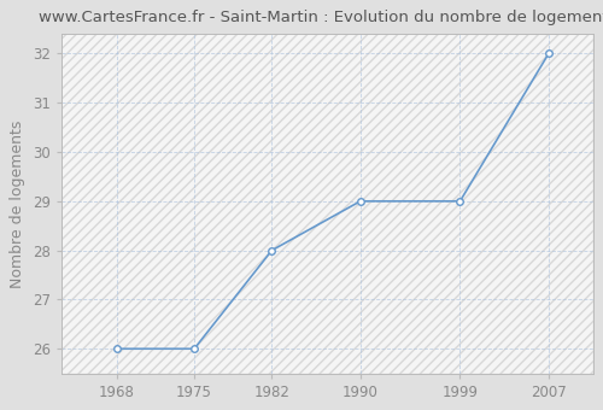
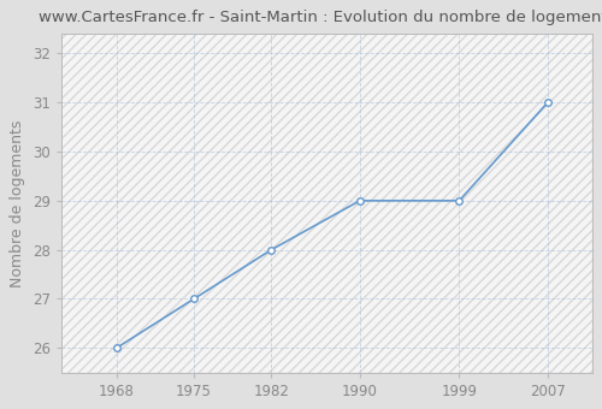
1975: 26 -> 27
2007: 32 -> 31
